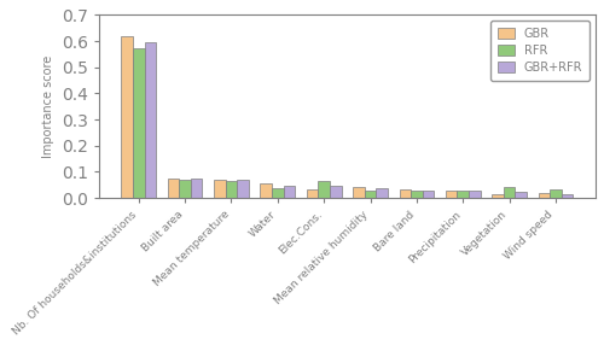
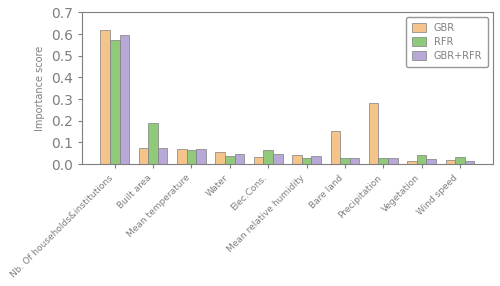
RFR/Built area: 0.072 -> 0.190
GBR/Bare land: 0.031 -> 0.155
GBR/Precipitation: 0.030 -> 0.280
